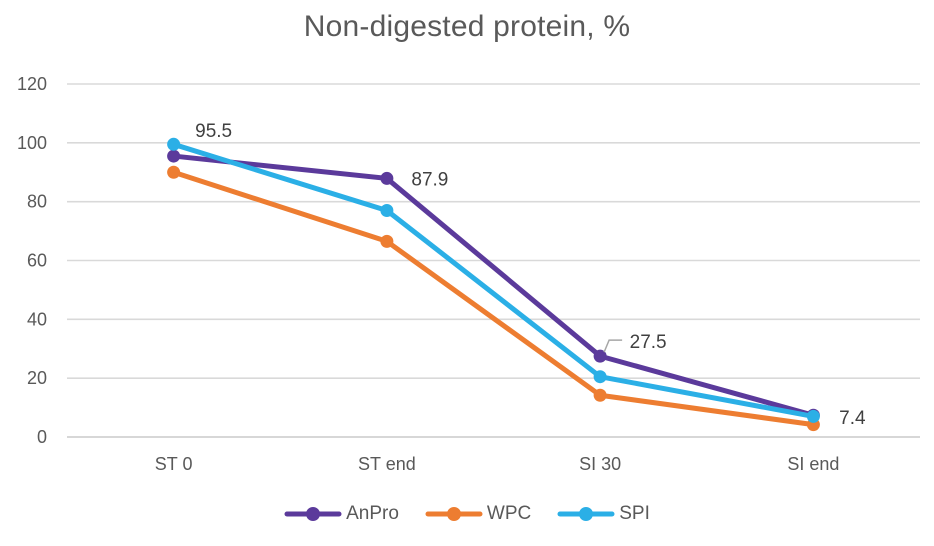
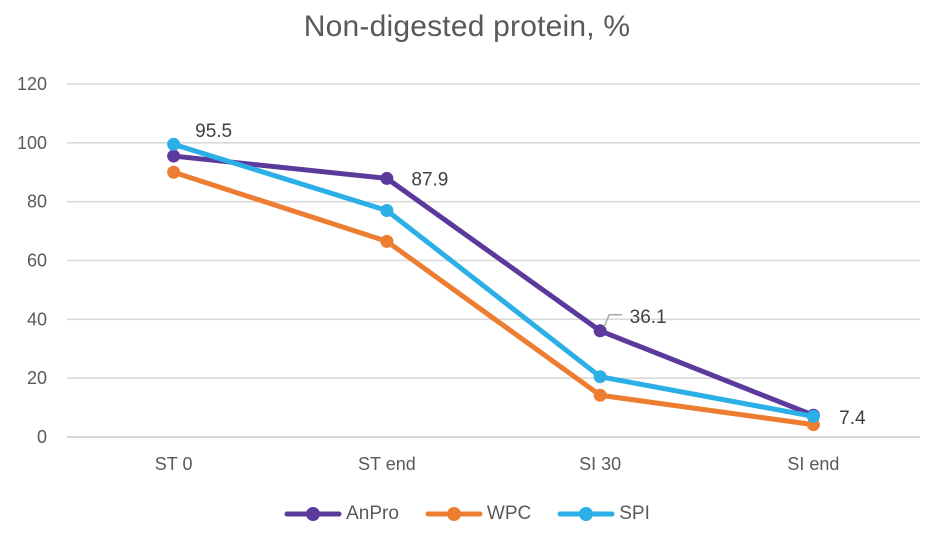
AnPro/SI 30: 27.5 -> 36.1
